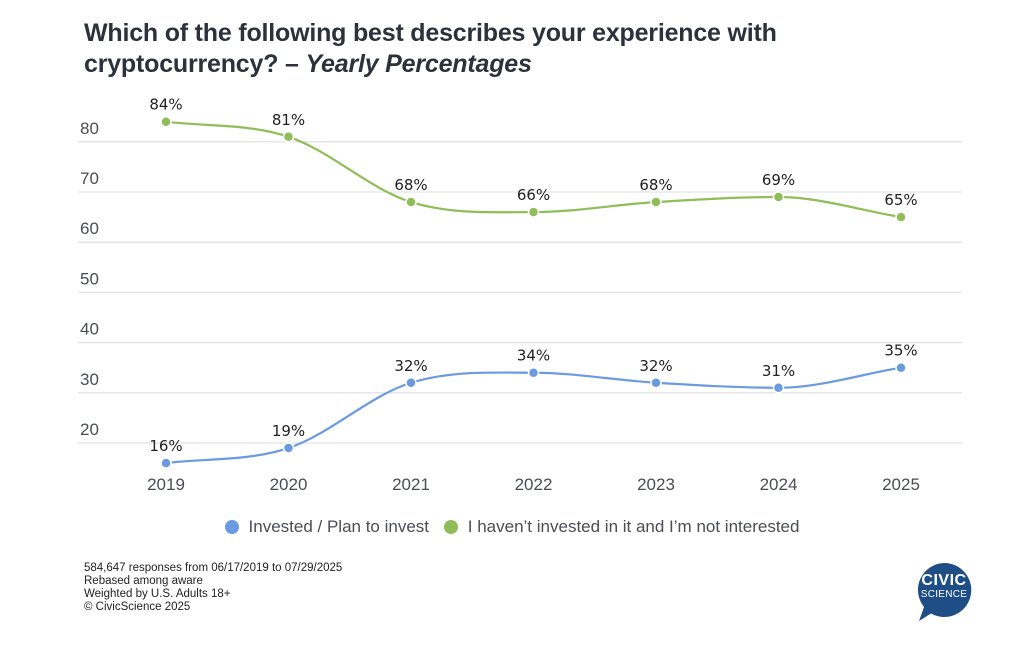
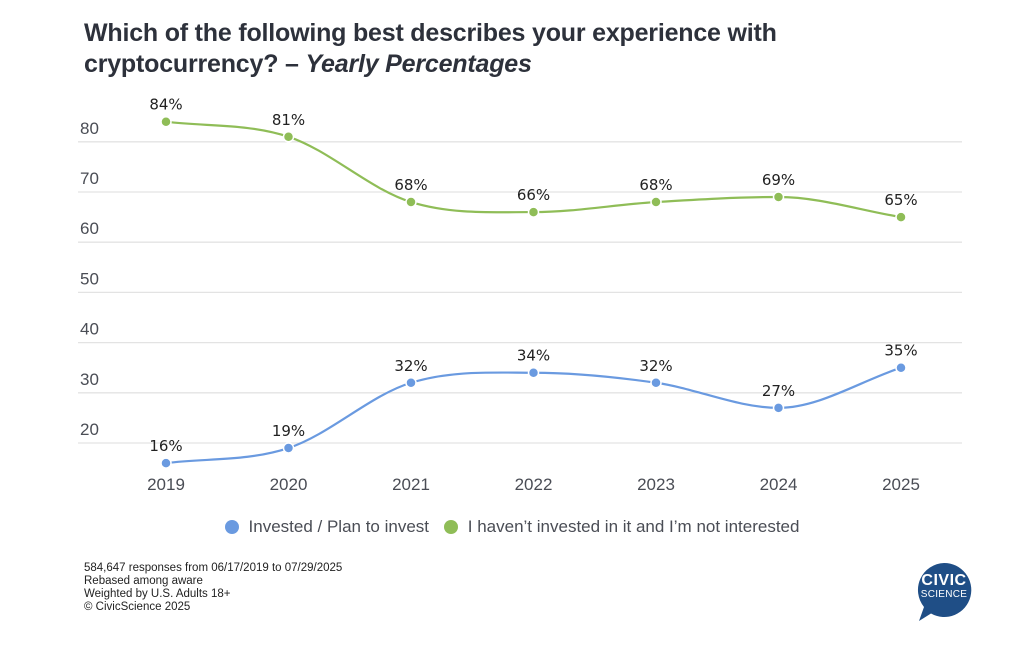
Invested / Plan to invest/2024: 31% -> 27%
